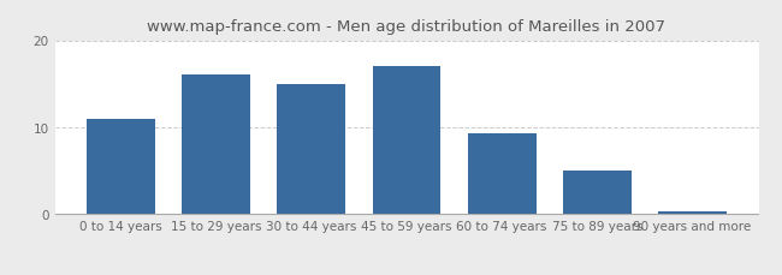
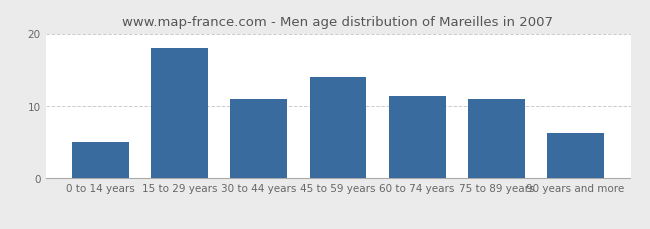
0 to 14 years: 11.0 -> 5.0
15 to 29 years: 16.0 -> 18.0
30 to 44 years: 15.0 -> 11.0
45 to 59 years: 17.0 -> 14.0
60 to 74 years: 9.3 -> 11.4
75 to 89 years: 5.0 -> 11.0
90 years and more: 0.3 -> 6.2
